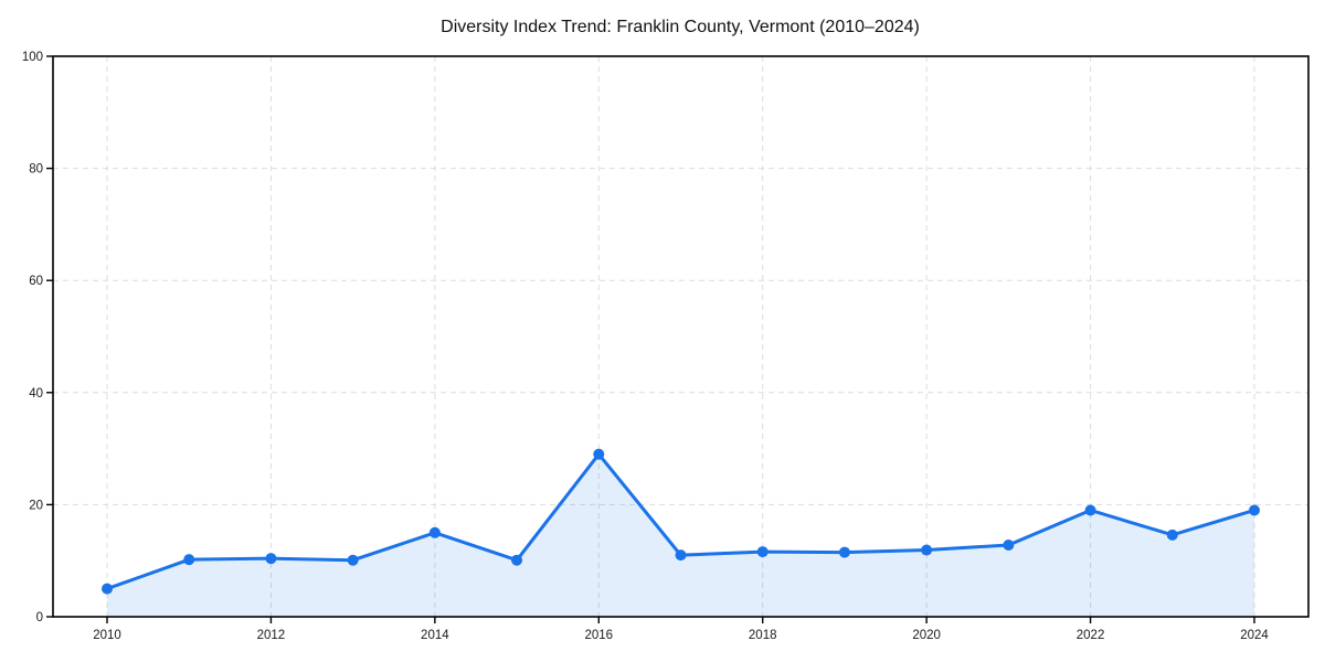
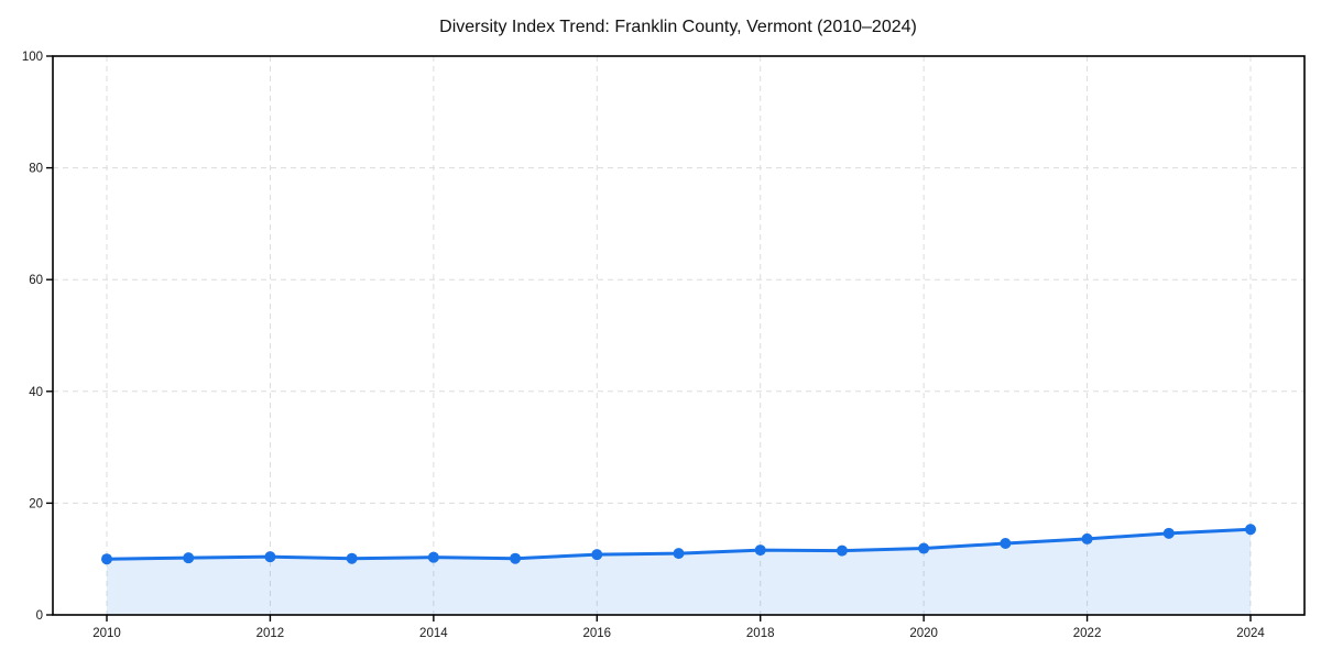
2010: 5 -> 10
2014: 15 -> 10
2016: 29 -> 11
2022: 19 -> 14
2024: 19 -> 15
